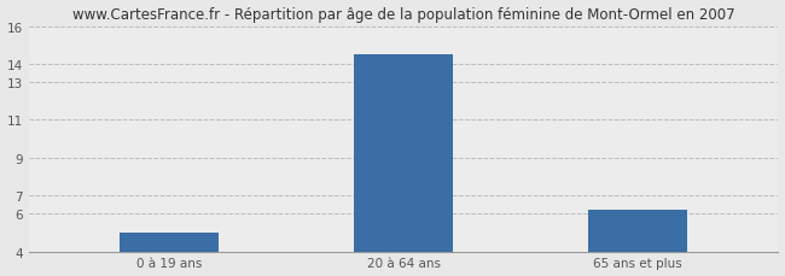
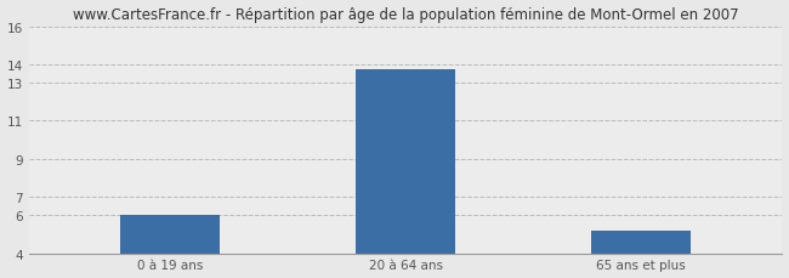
0 à 19 ans: 5.0 -> 6.0
20 à 64 ans: 14.5 -> 13.7
65 ans et plus: 6.2 -> 5.2
